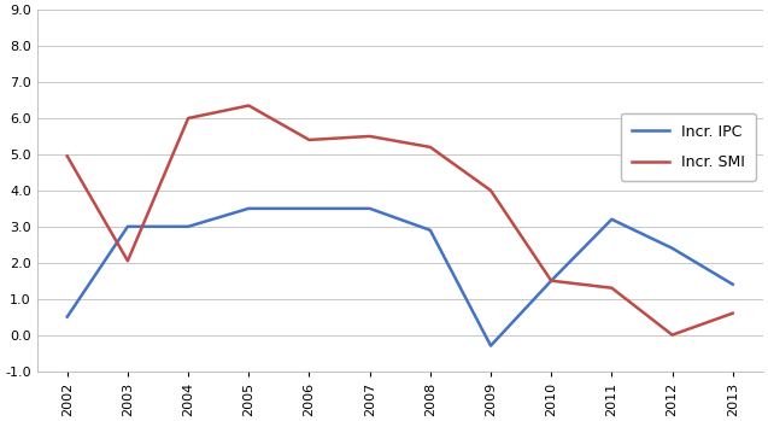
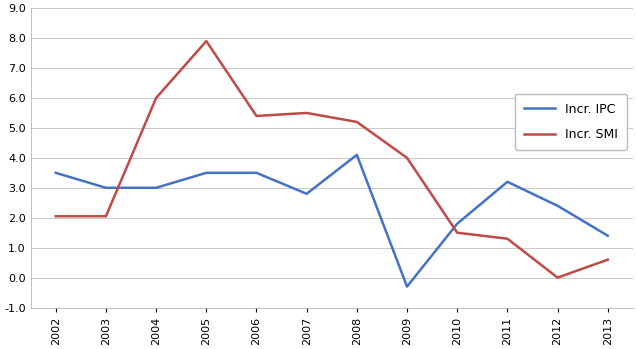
Incr. IPC/2002: 0.5 -> 3.5
Incr. SMI/2002: 4.95 -> 2.05
Incr. SMI/2005: 6.35 -> 7.90
Incr. IPC/2007: 3.5 -> 2.8
Incr. IPC/2008: 2.9 -> 4.1
Incr. IPC/2010: 1.5 -> 1.8
